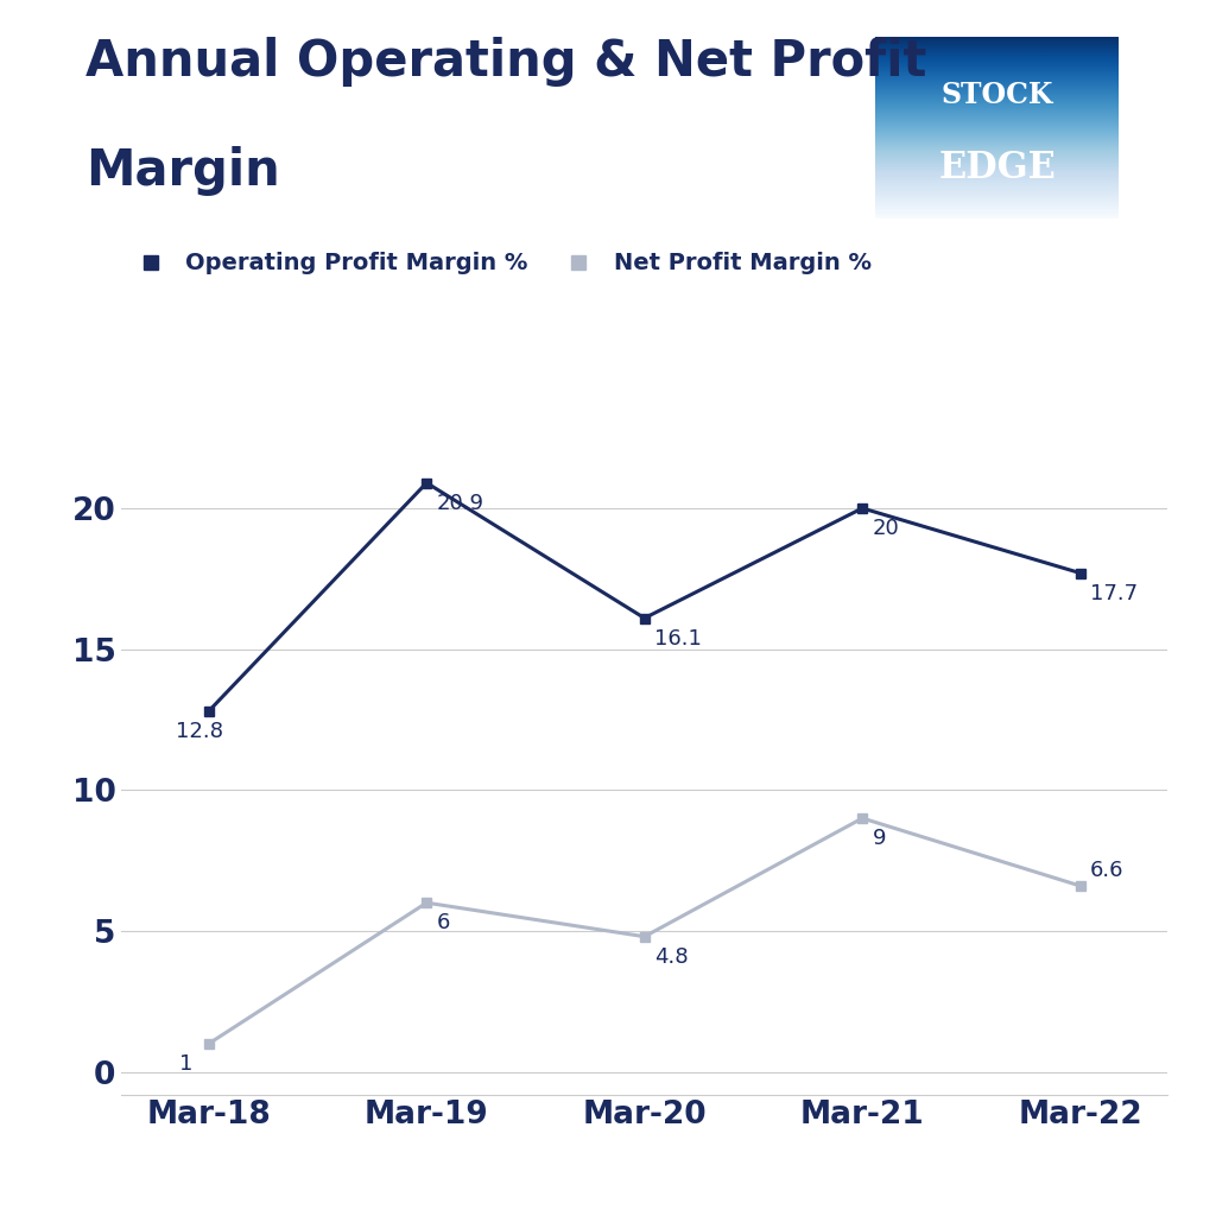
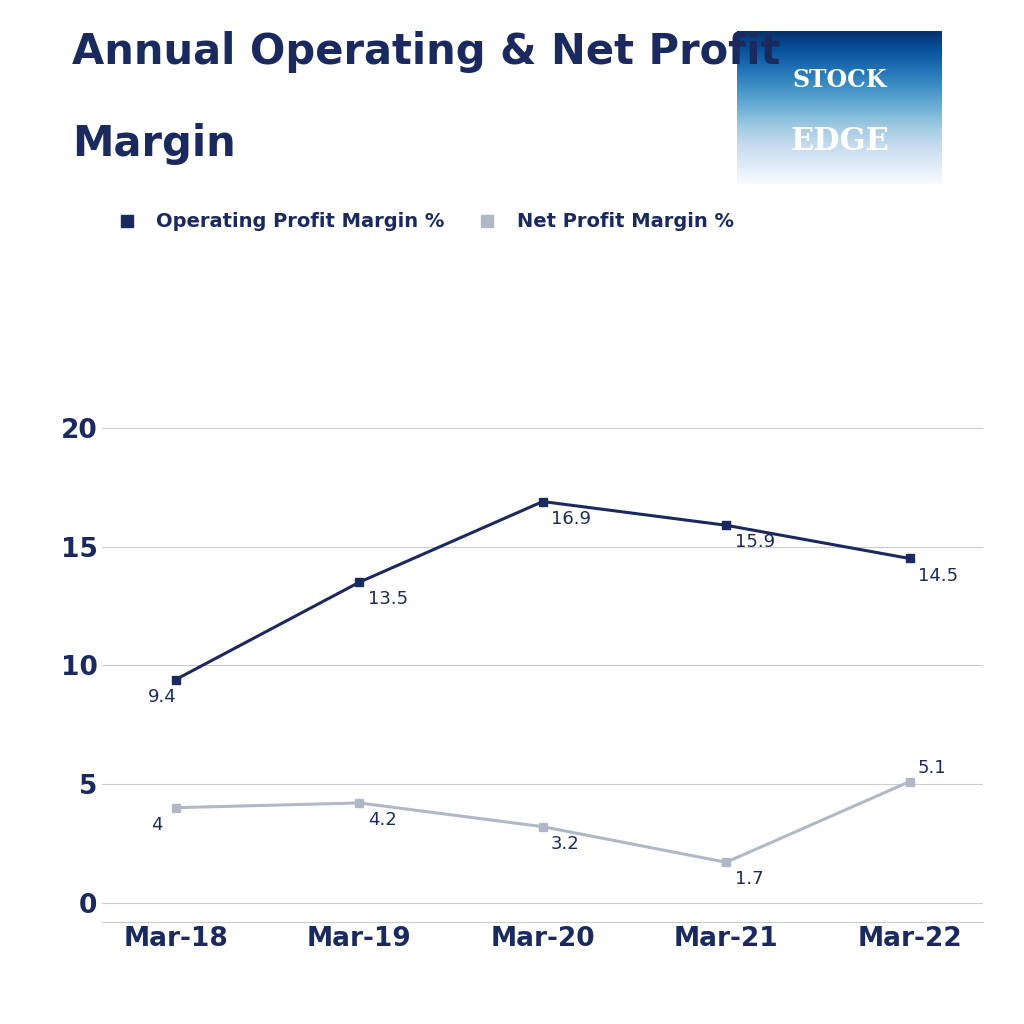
Operating Profit Margin %/Mar-18: 12.8 -> 9.4
Net Profit Margin %/Mar-18: 1 -> 4
Operating Profit Margin %/Mar-19: 20.9 -> 13.5
Net Profit Margin %/Mar-19: 6 -> 4.2
Operating Profit Margin %/Mar-20: 16.1 -> 16.9
Net Profit Margin %/Mar-20: 4.8 -> 3.2
Operating Profit Margin %/Mar-21: 20 -> 15.9
Net Profit Margin %/Mar-21: 9 -> 1.7
Operating Profit Margin %/Mar-22: 17.7 -> 14.5
Net Profit Margin %/Mar-22: 6.6 -> 5.1
